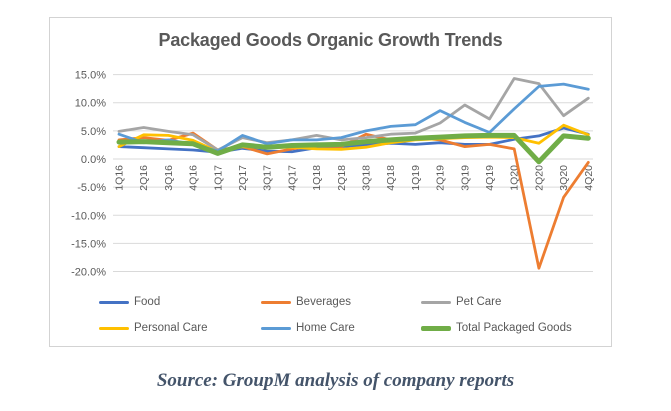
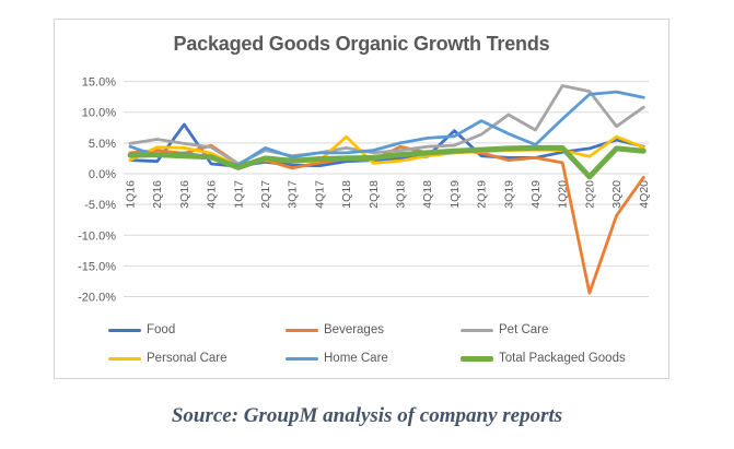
Food/3Q16: 2% -> 8%
Personal Care/1Q18: 2% -> 6%
Food/1Q19: 3% -> 7%
